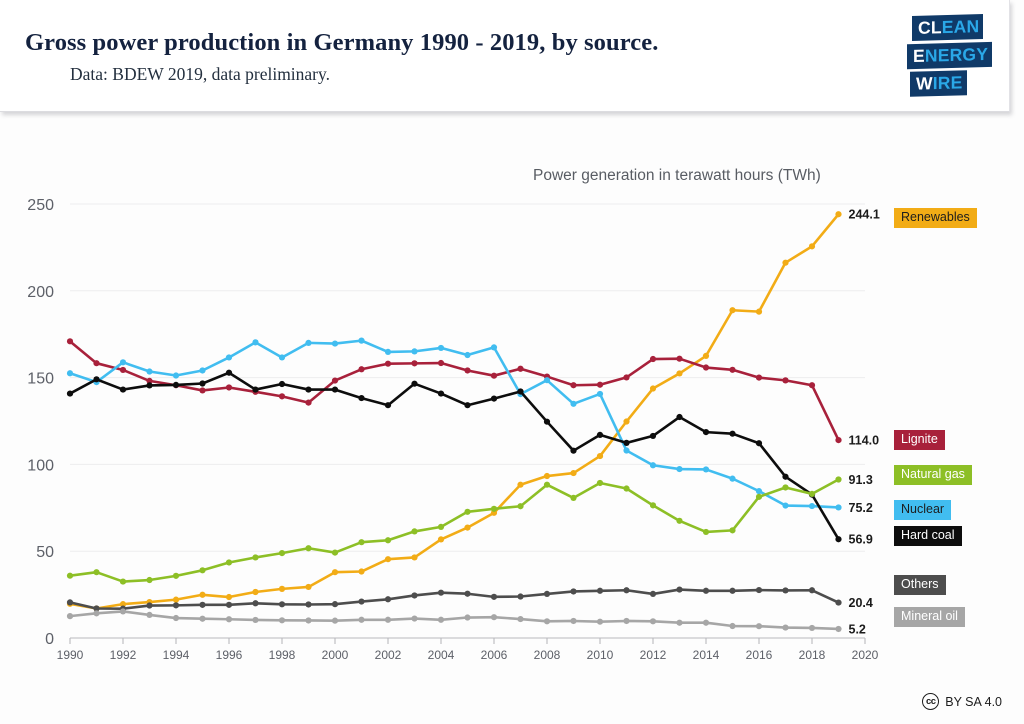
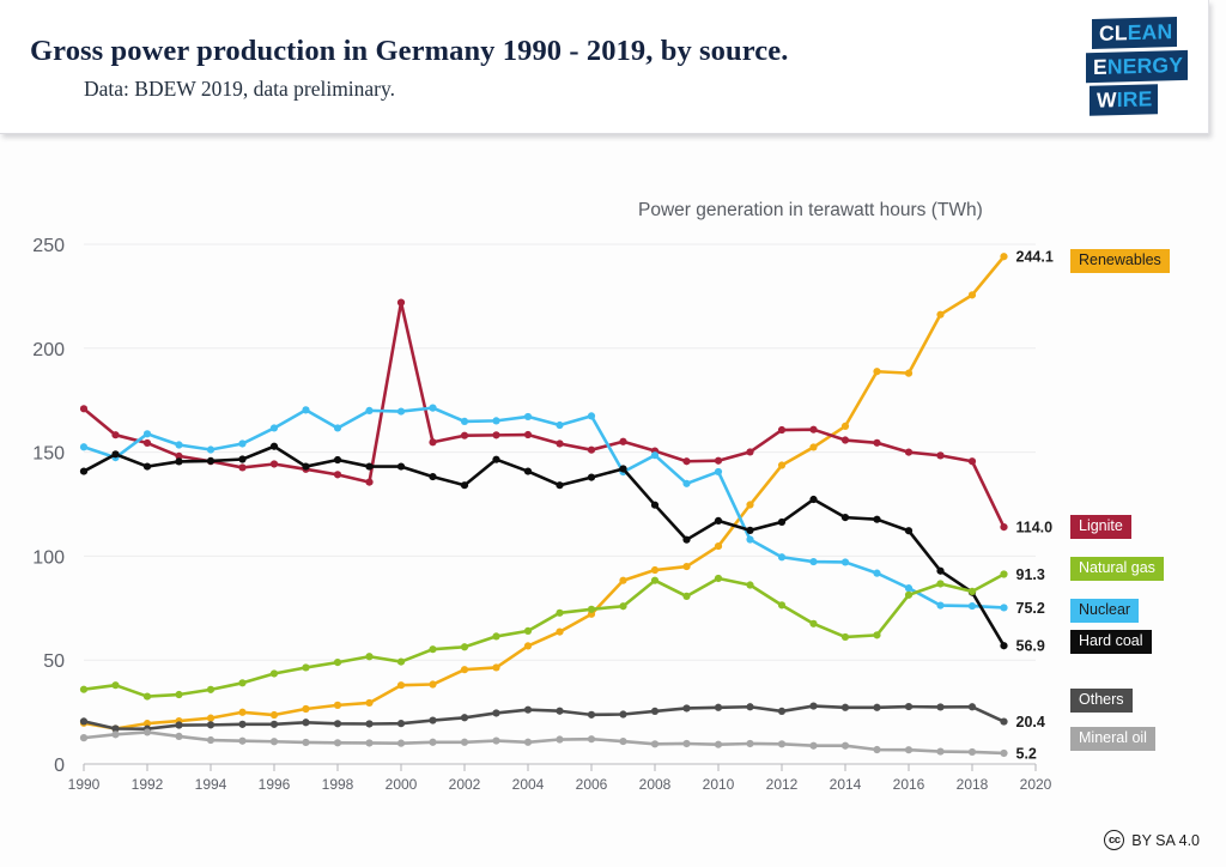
Lignite/2000: 148 -> 222
